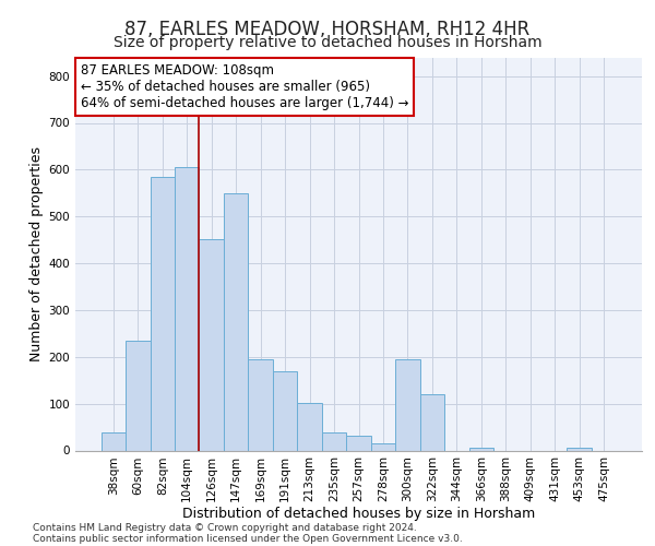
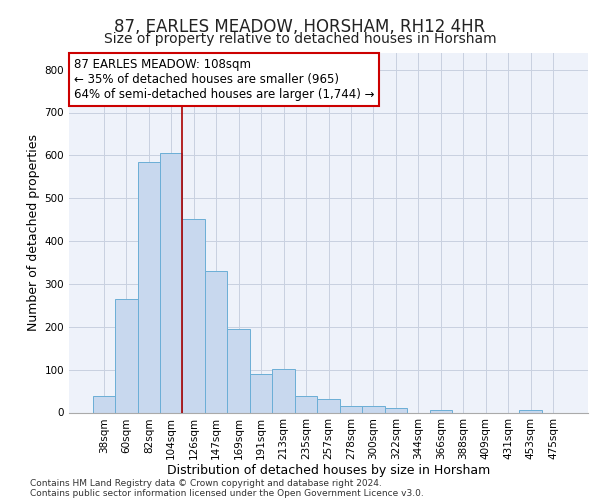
60sqm: 235 -> 265
147sqm: 550 -> 330
191sqm: 170 -> 90
300sqm: 195 -> 15
322sqm: 120 -> 10
